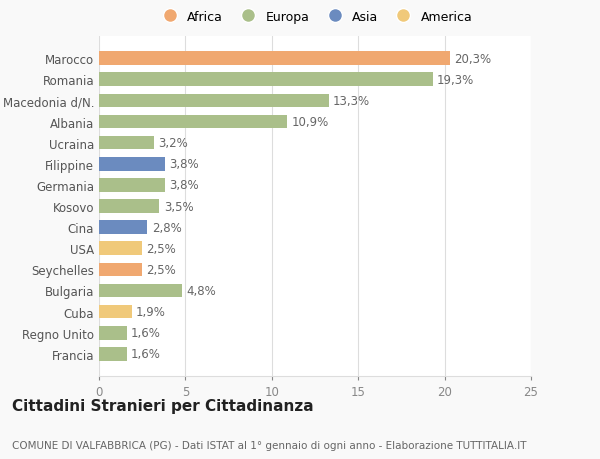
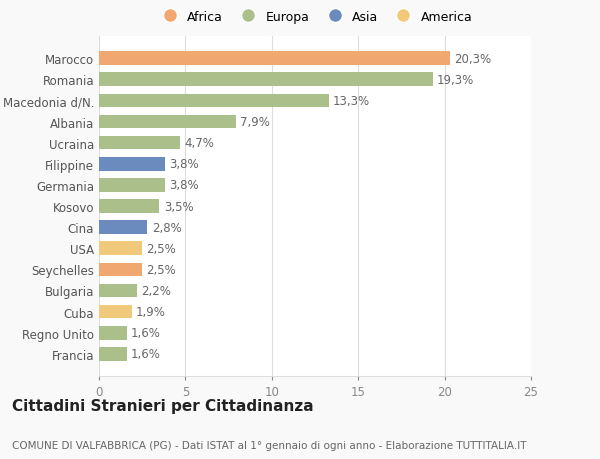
Albania: 10,9% -> 7,9%
Ucraina: 3,2% -> 4,7%
Bulgaria: 4,8% -> 2,2%
